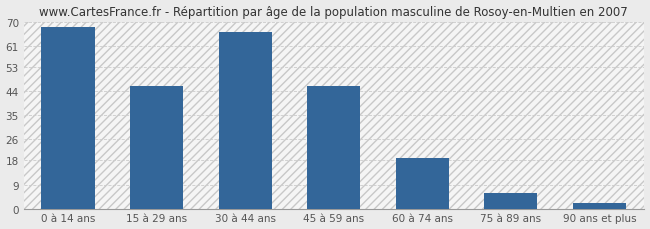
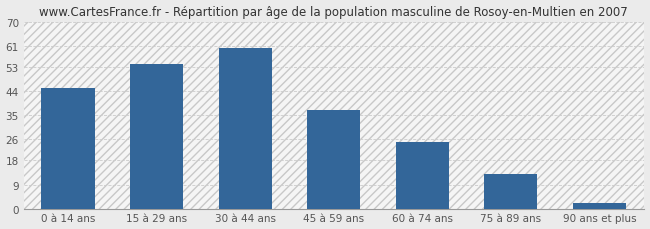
0 à 14 ans: 68 -> 45
15 à 29 ans: 46 -> 54
30 à 44 ans: 66 -> 60
45 à 59 ans: 46 -> 37
60 à 74 ans: 19 -> 25
75 à 89 ans: 6 -> 13
